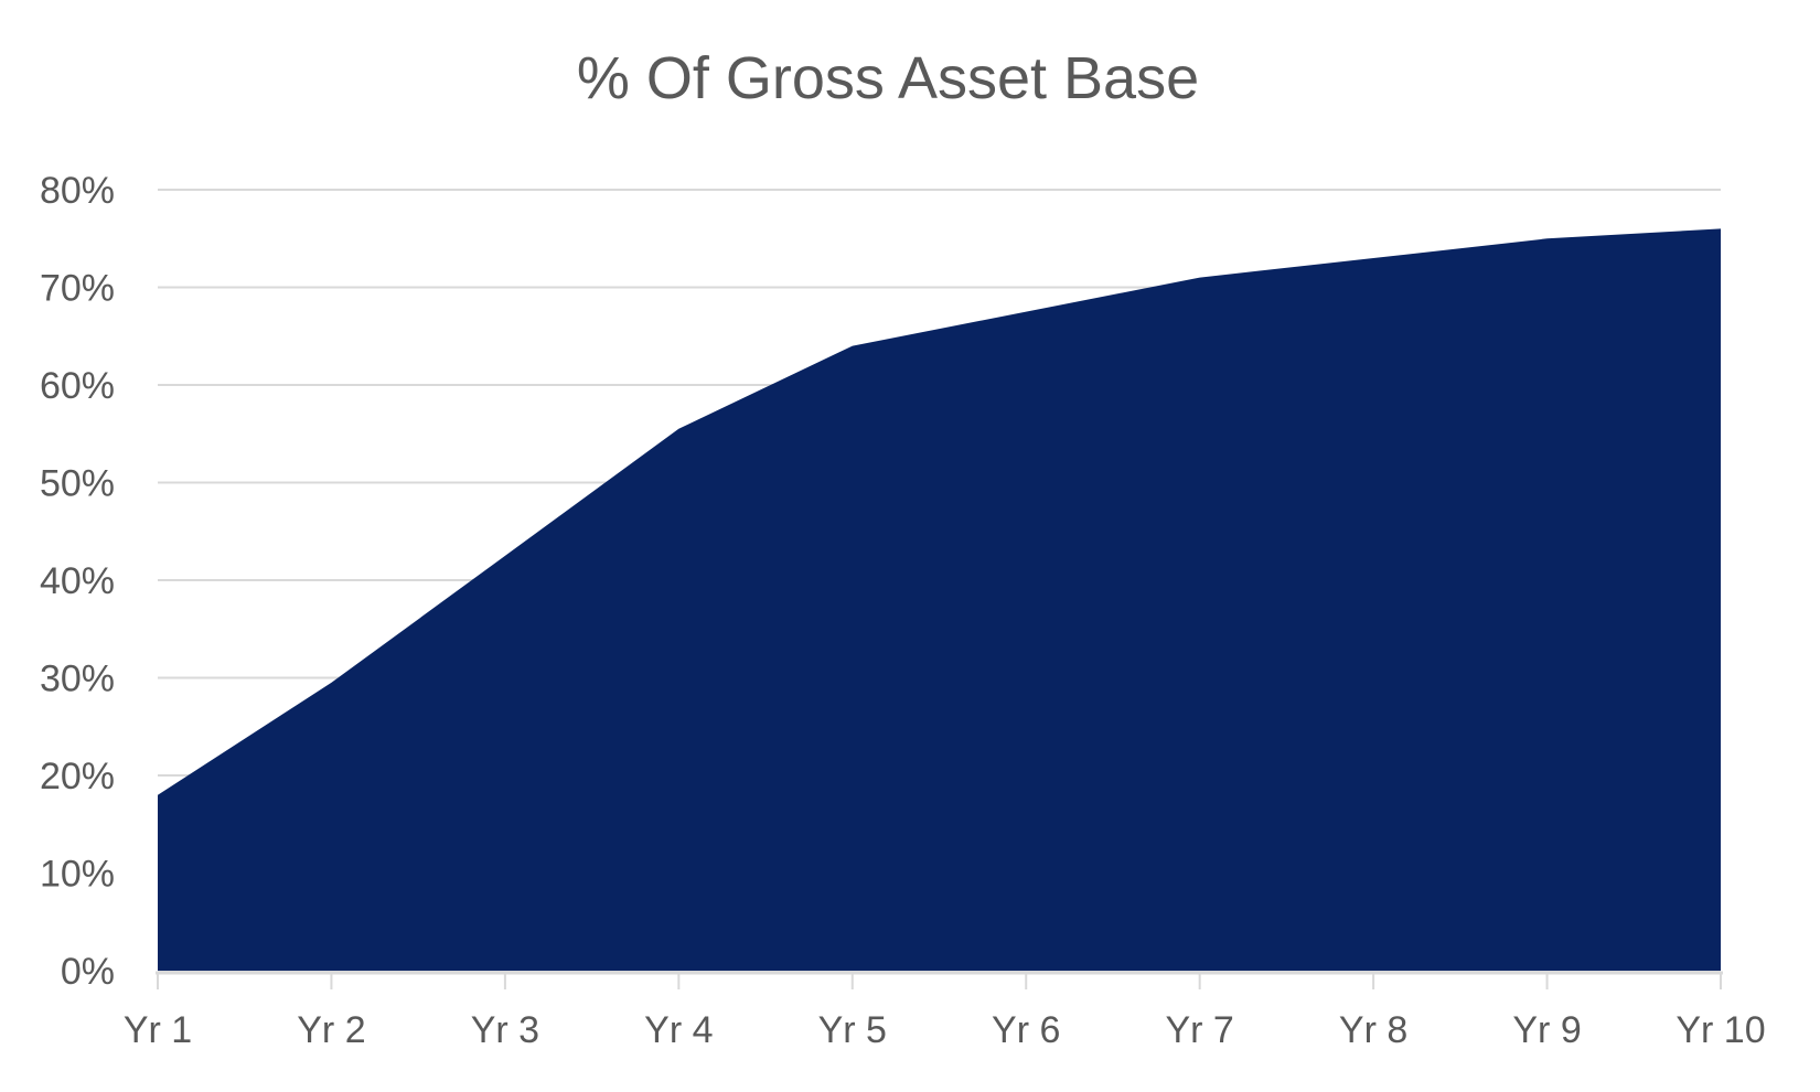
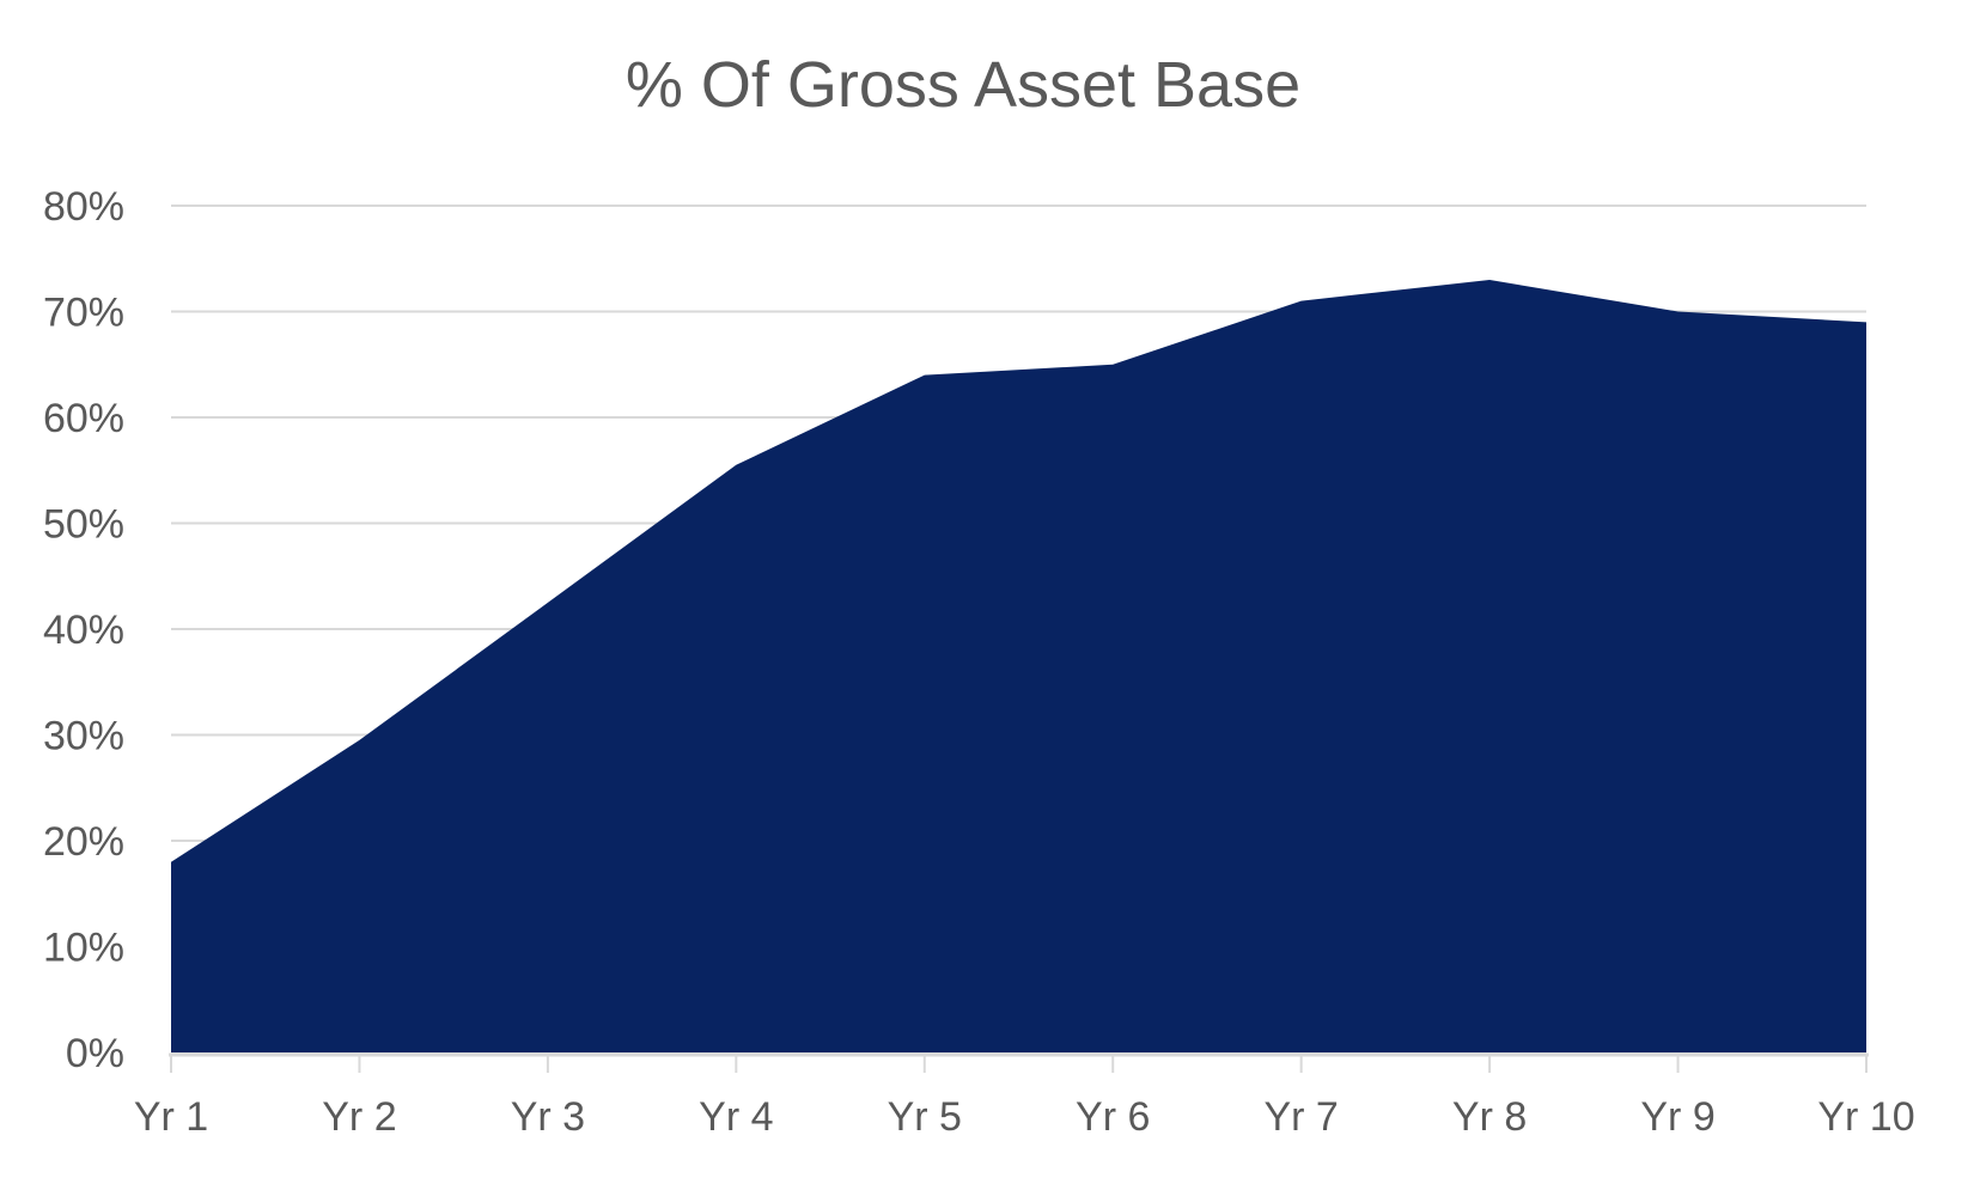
Yr 6: 68% -> 65%
Yr 9: 75% -> 70%
Yr 10: 76% -> 69%
